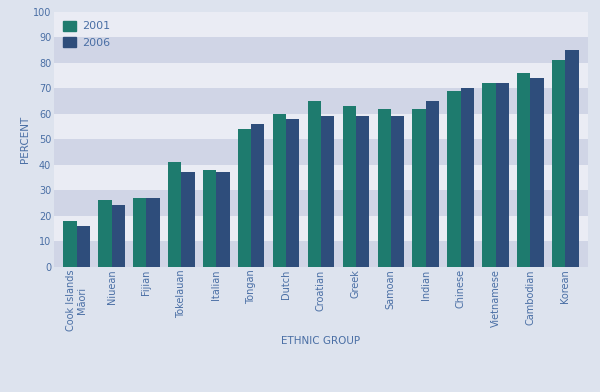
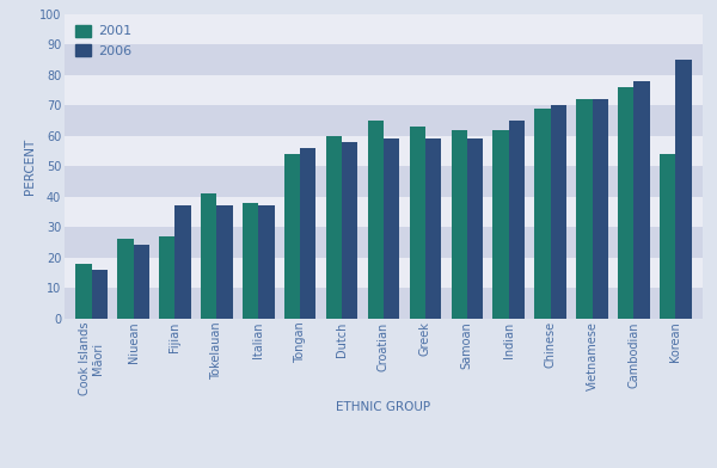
2006/Fijian: 27 -> 37
2006/Cambodian: 74 -> 78
2001/Korean: 81 -> 54
